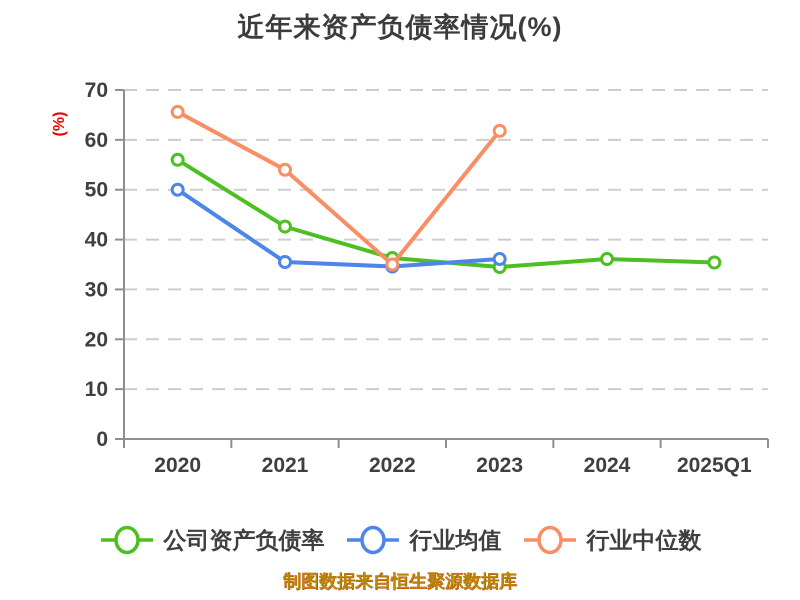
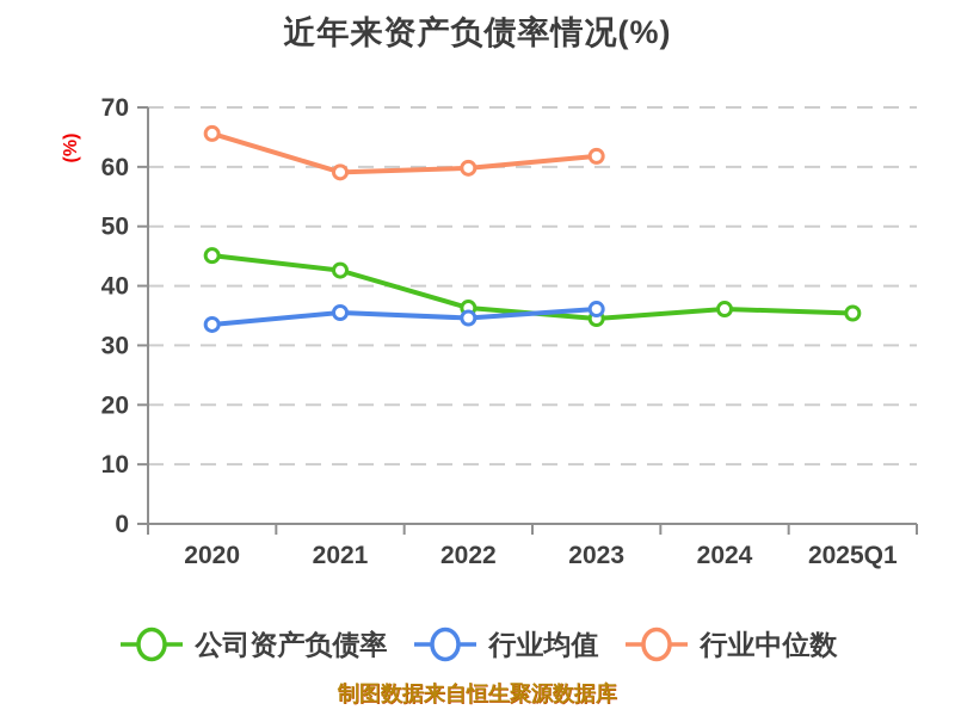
公司资产负债率/2020: 56 -> 45
行业均值/2020: 50 -> 34
行业中位数/2021: 54 -> 59
行业中位数/2022: 35 -> 60
